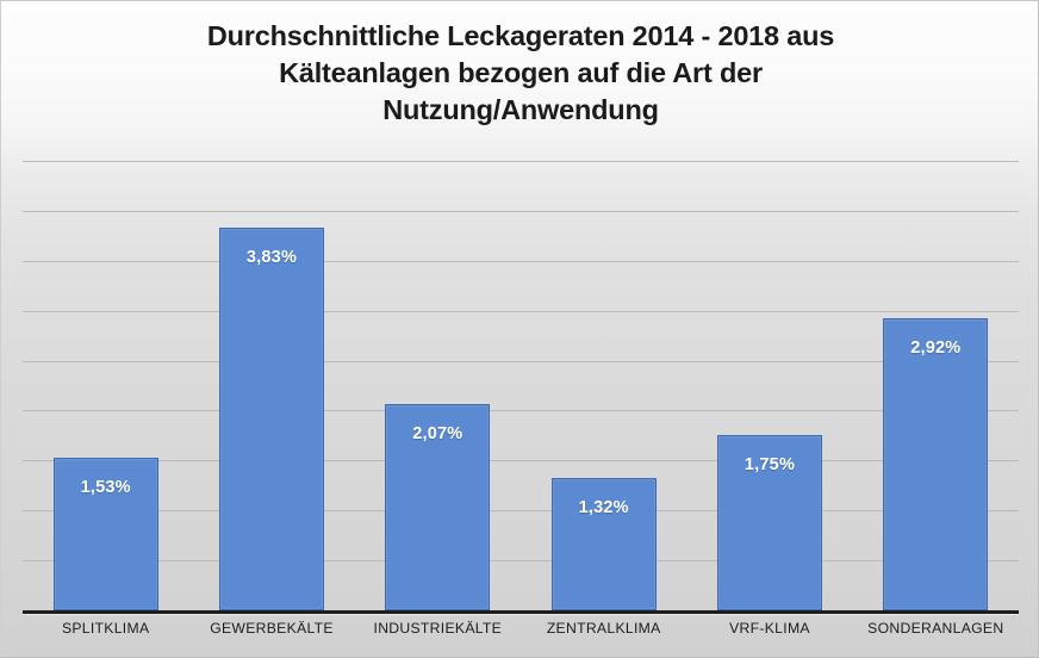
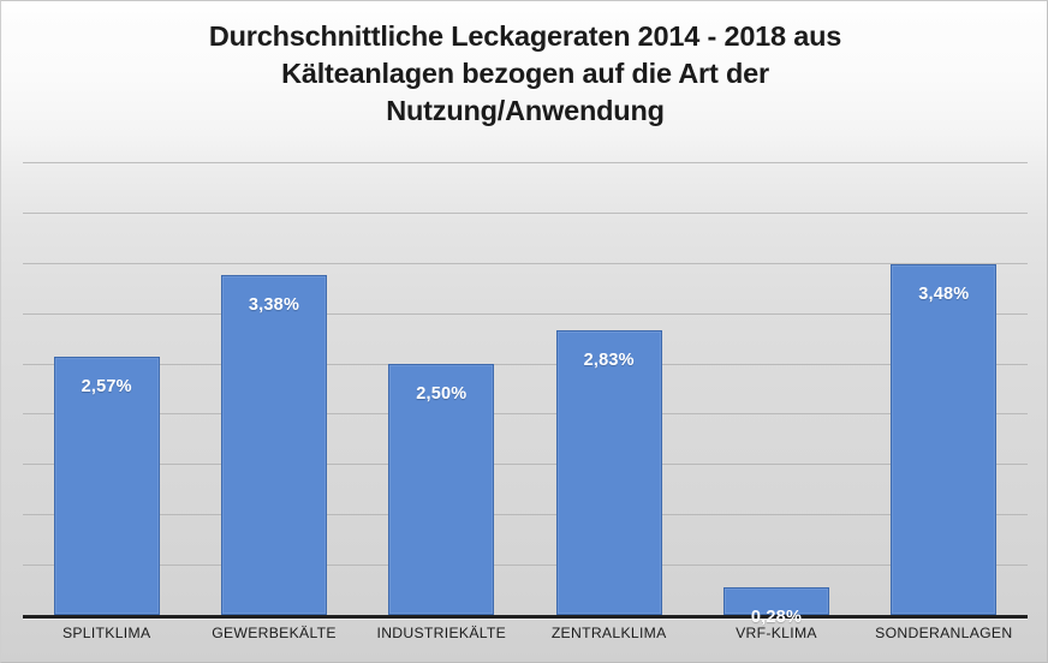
SPLITKLIMA: 1,53% -> 2,57%
GEWERBEKÄLTE: 3,83% -> 3,38%
INDUSTRIEKÄLTE: 2,07% -> 2,50%
ZENTRALKLIMA: 1,32% -> 2,83%
VRF-KLIMA: 1,75% -> 0,28%
SONDERANLAGEN: 2,92% -> 3,48%
